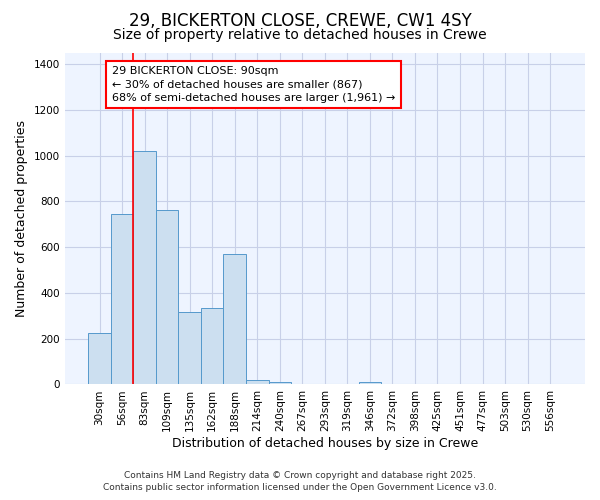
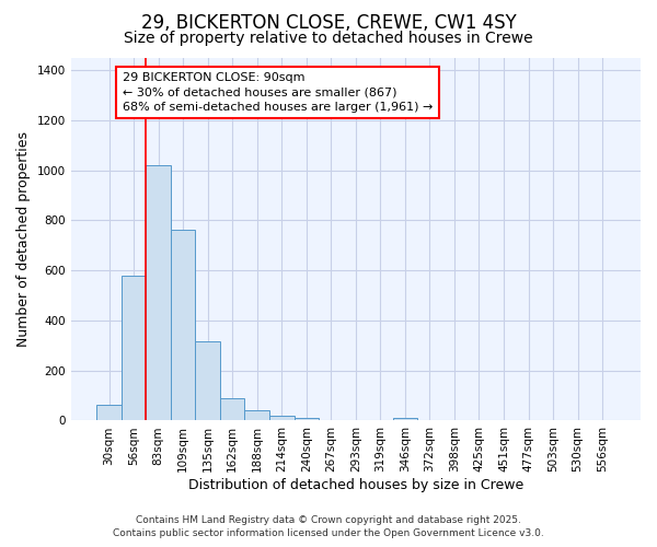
30sqm: 225 -> 65
56sqm: 745 -> 580
162sqm: 335 -> 90
188sqm: 570 -> 40
